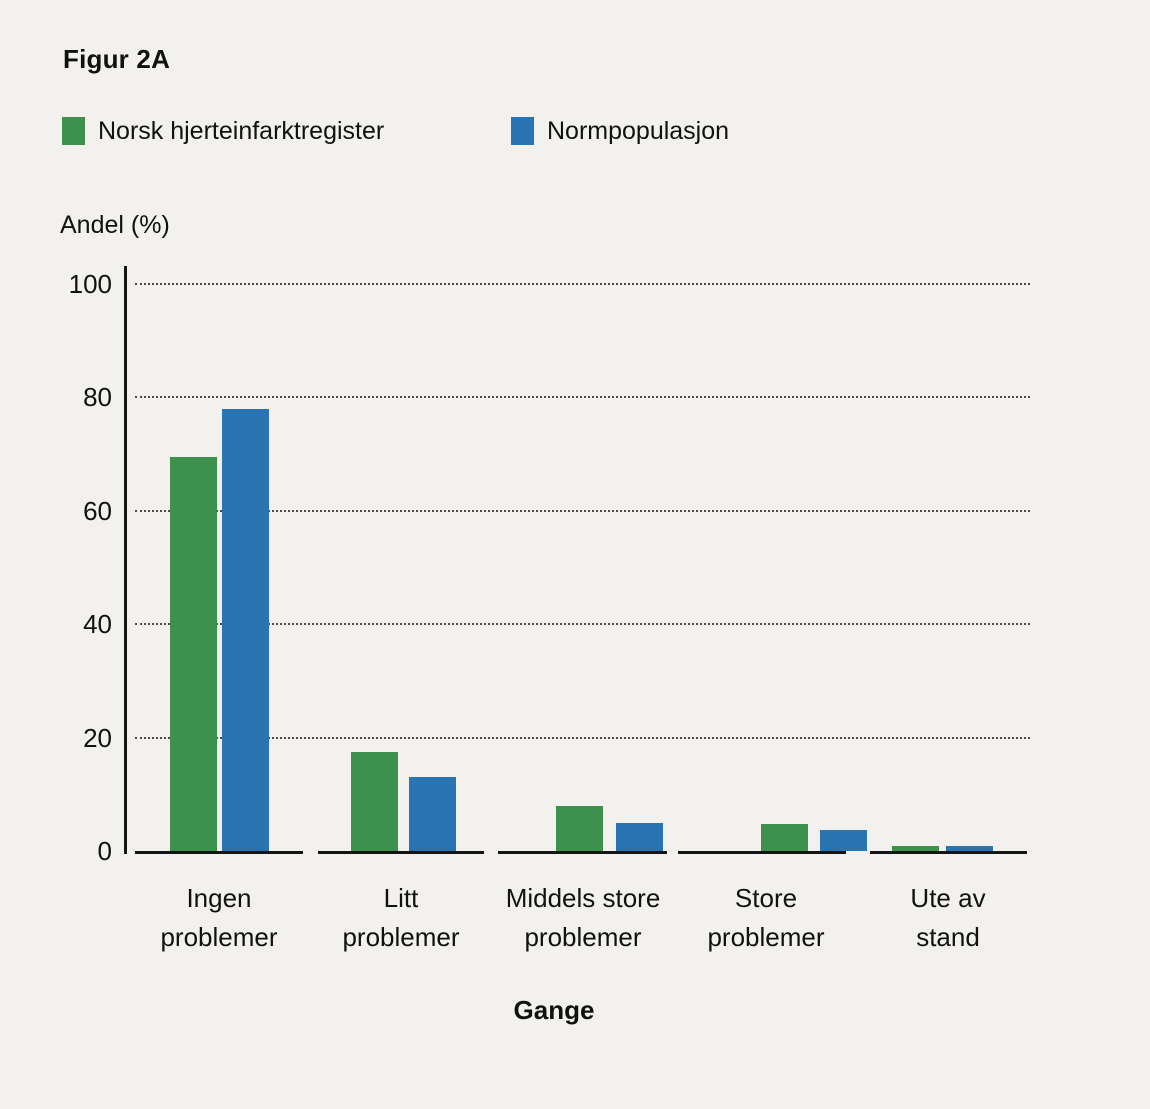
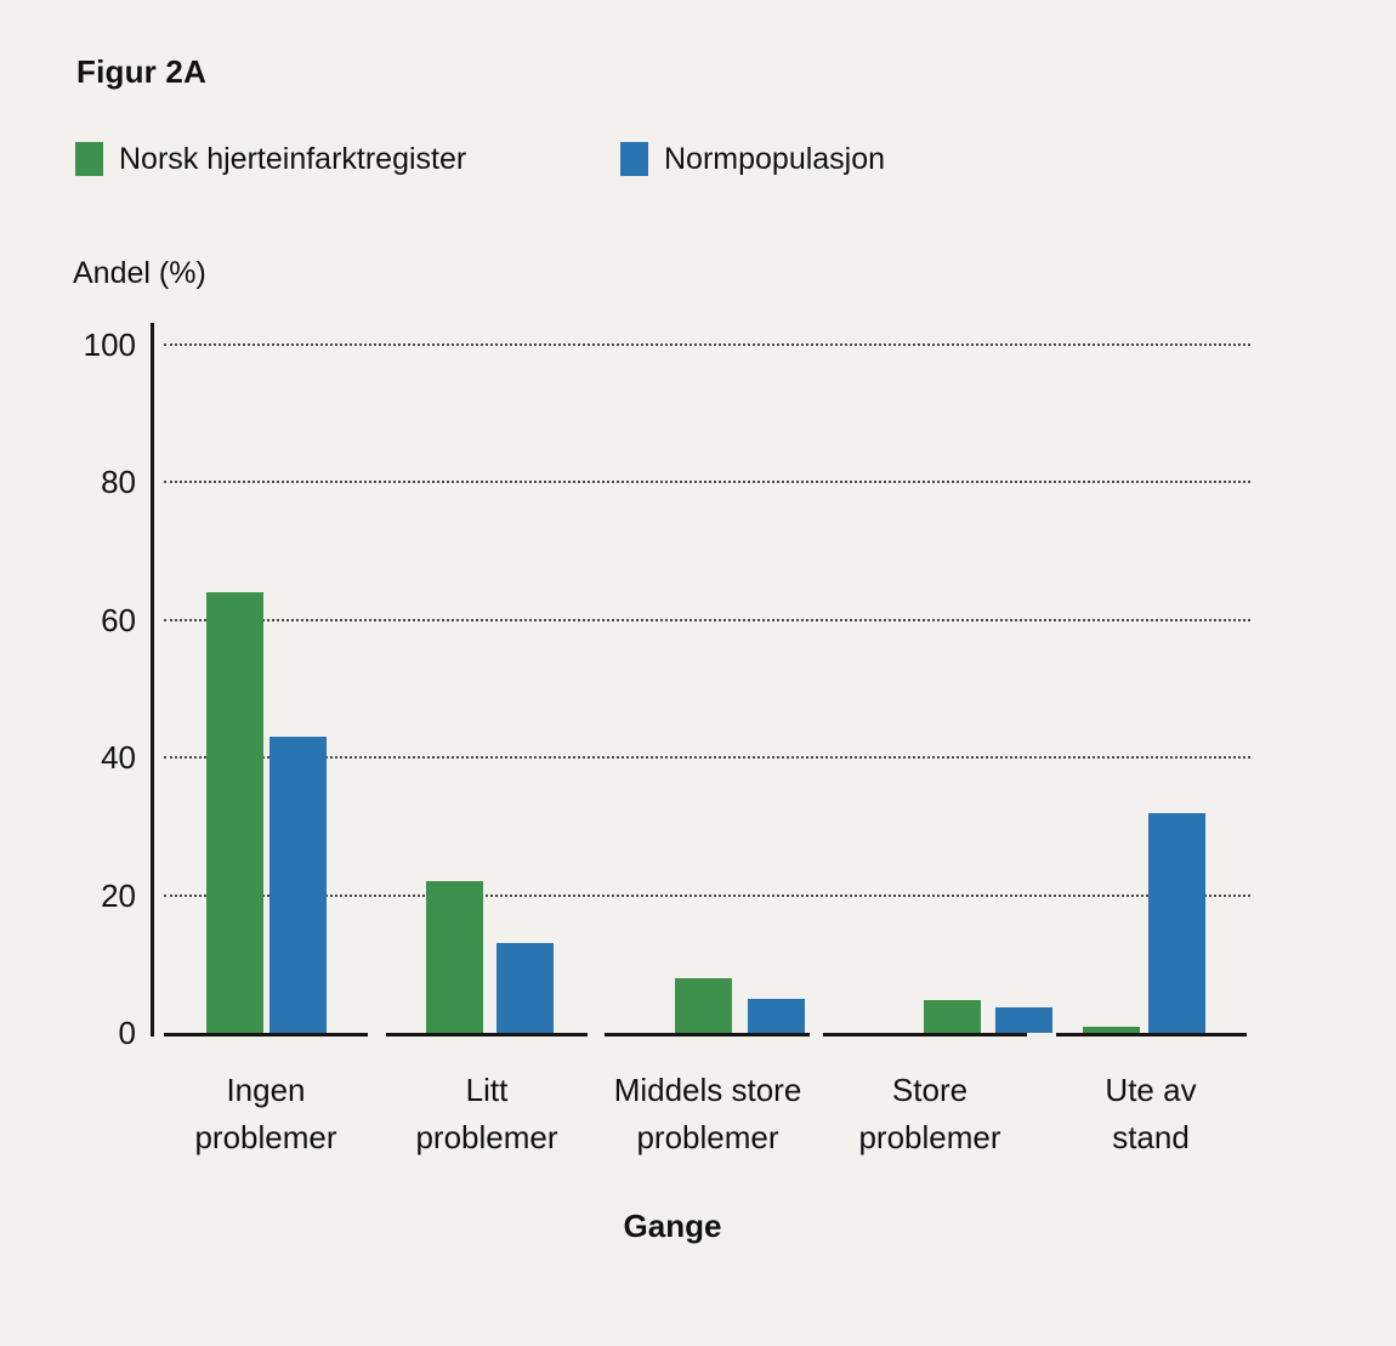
Norsk hjerteinfarktregister/Ingen problemer: 70 -> 64
Normpopulasjon/Ingen problemer: 78 -> 43
Norsk hjerteinfarktregister/Litt problemer: 18 -> 22
Normpopulasjon/Ute av stand: 1 -> 32
